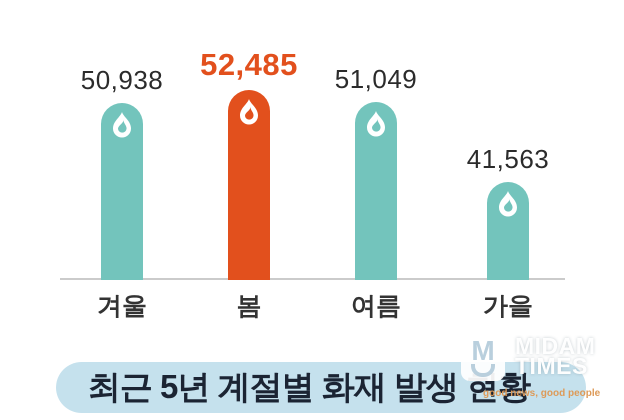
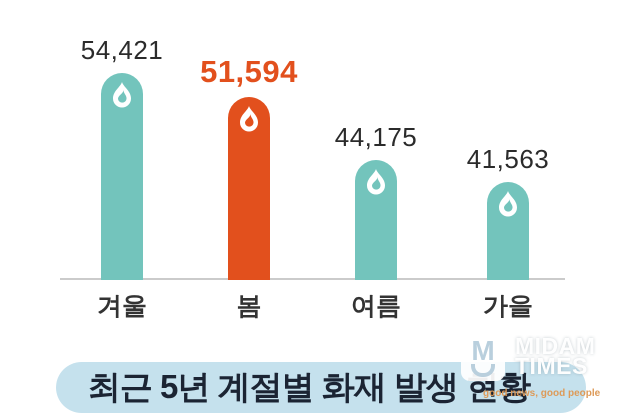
겨울: 50,938 -> 54,421
봄: 52,485 -> 51,594
여름: 51,049 -> 44,175
